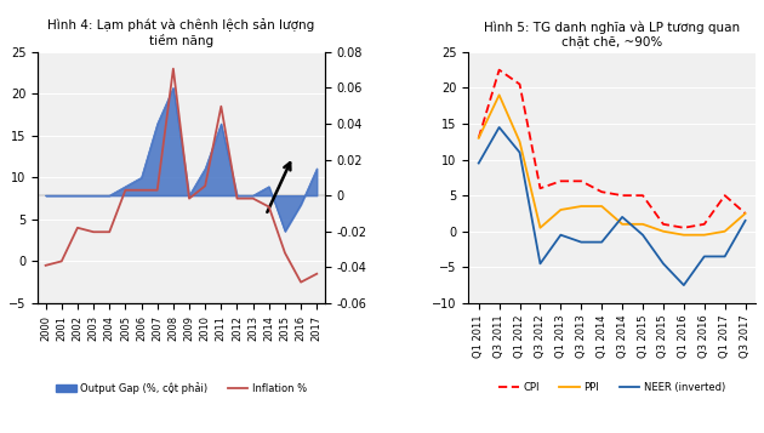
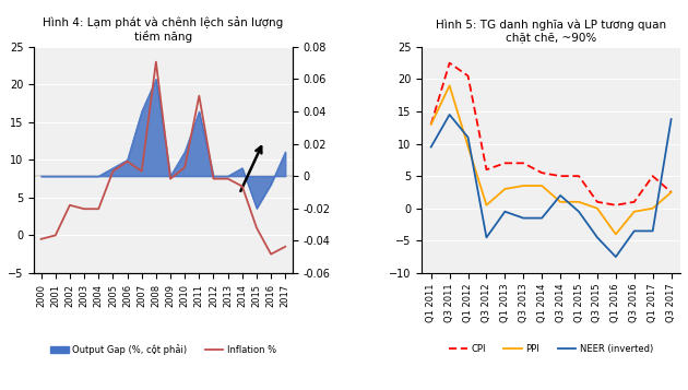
Hình 4: Lạm phát và chênh lệch sản lượng tiềm năng/Inflation %/2006: 8.5 -> 9.8
Hình 5: TG danh nghĩa và LP tương quan chặt chẽ, ~90%/PPI/Q1 2012: 12.5 -> 9.6
Hình 5: TG danh nghĩa và LP tương quan chặt chẽ, ~90%/PPI/Q1 2016: -0.5 -> -4.0
Hình 5: TG danh nghĩa và LP tương quan chặt chẽ, ~90%/NEER (inverted)/Q3 2017: 1.5 -> 13.8
